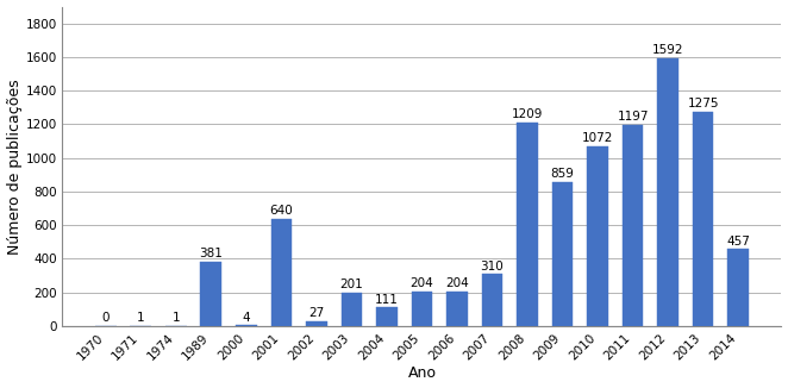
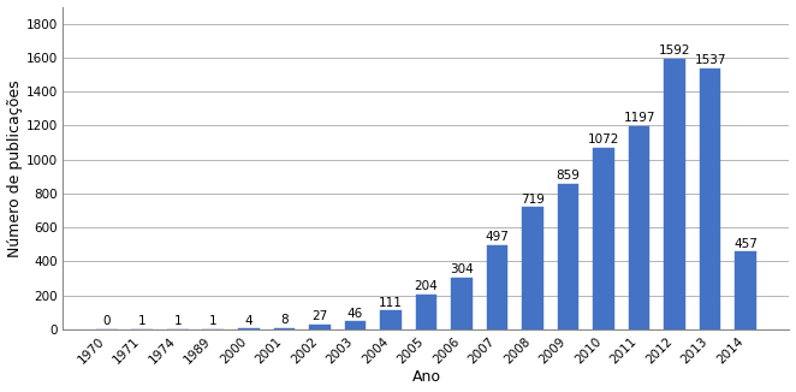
1989: 381 -> 1
2001: 640 -> 8
2003: 201 -> 46
2006: 204 -> 304
2007: 310 -> 497
2008: 1209 -> 719
2013: 1275 -> 1537
